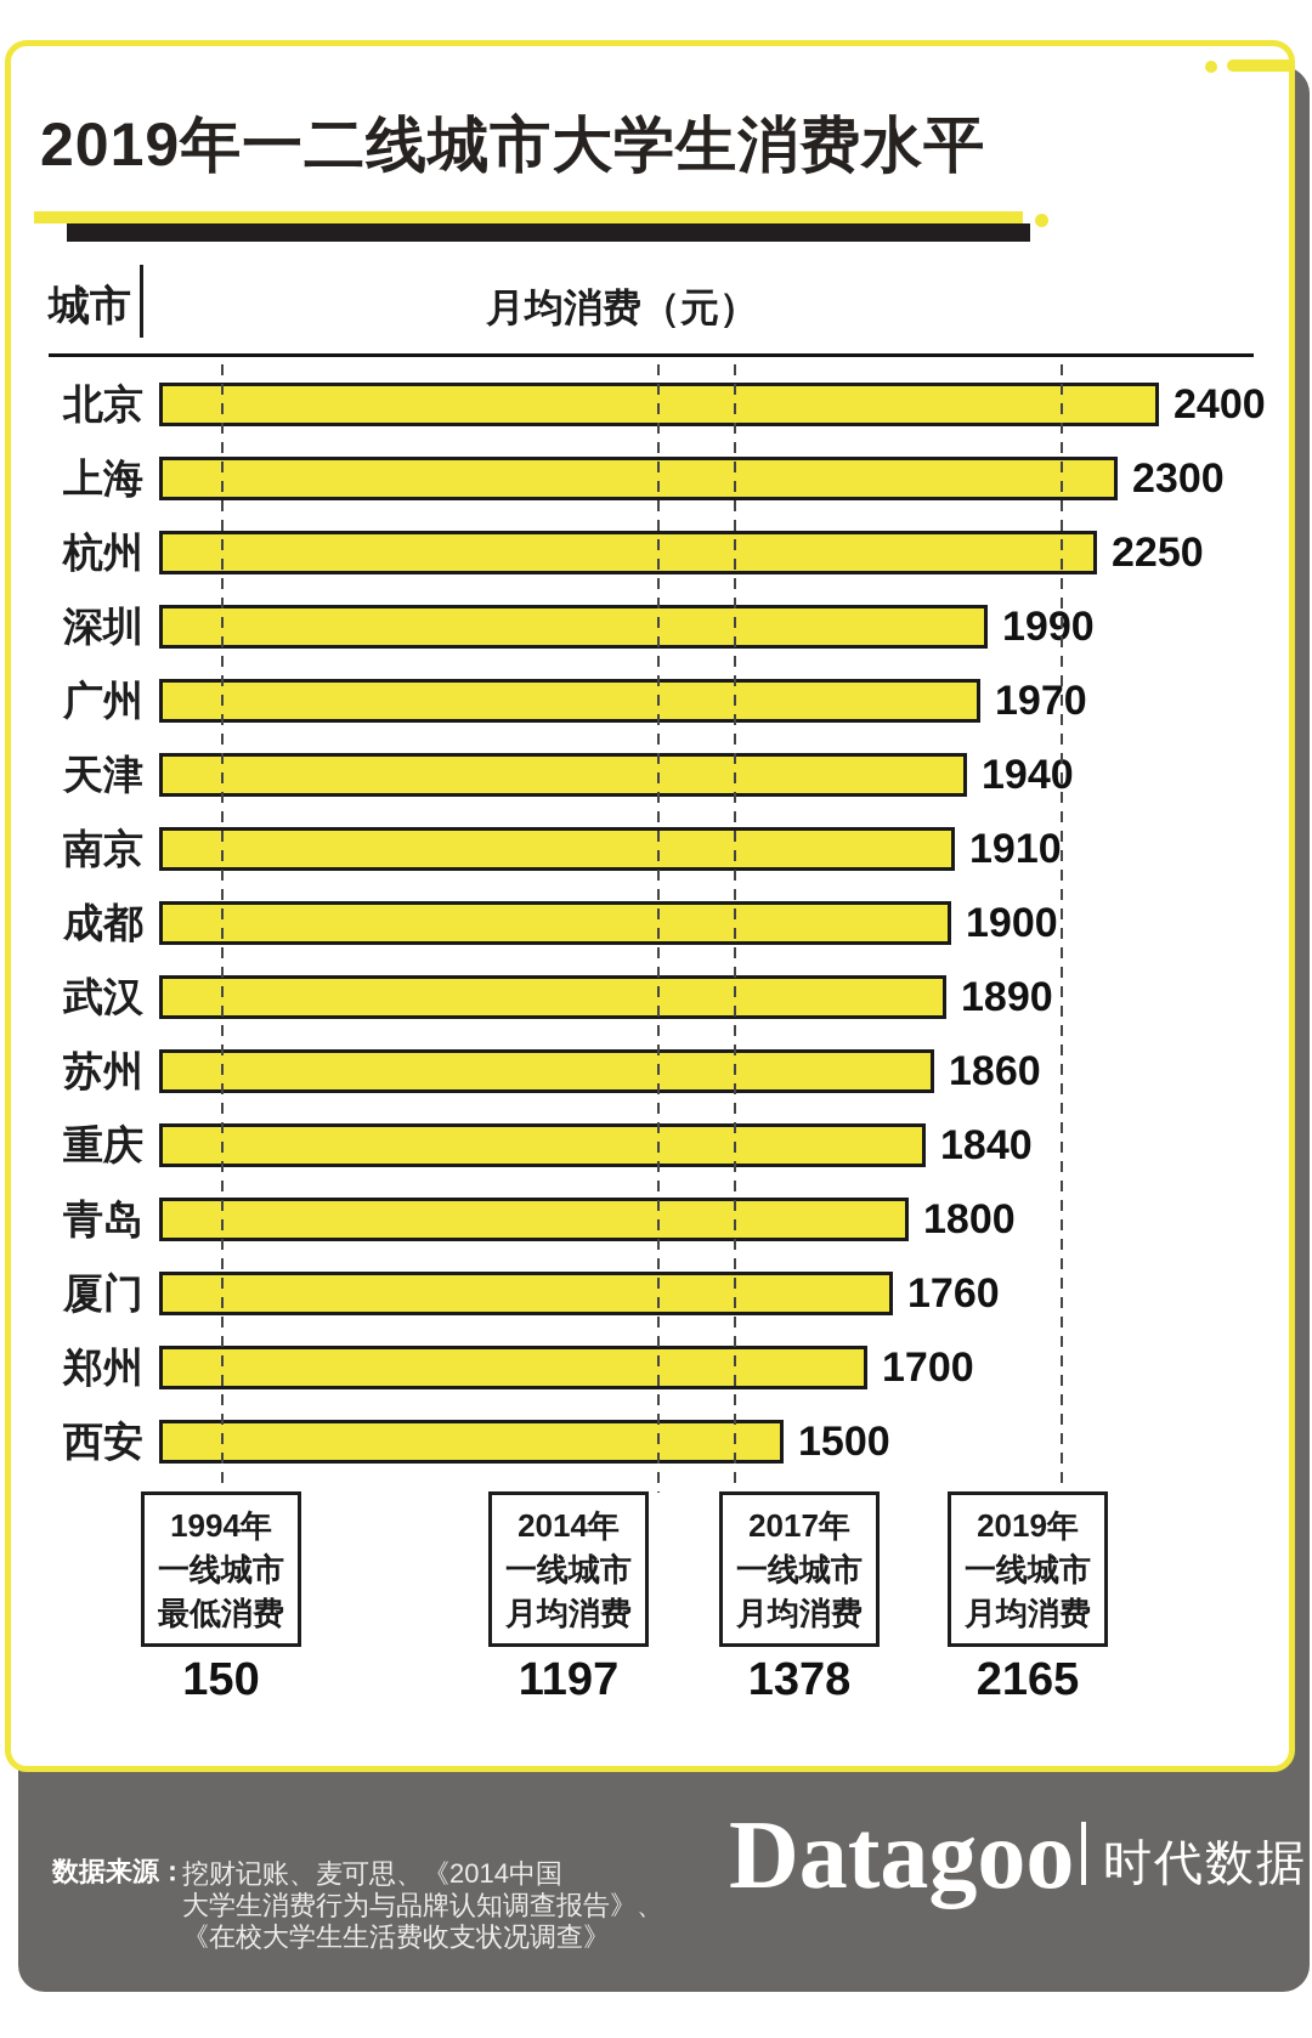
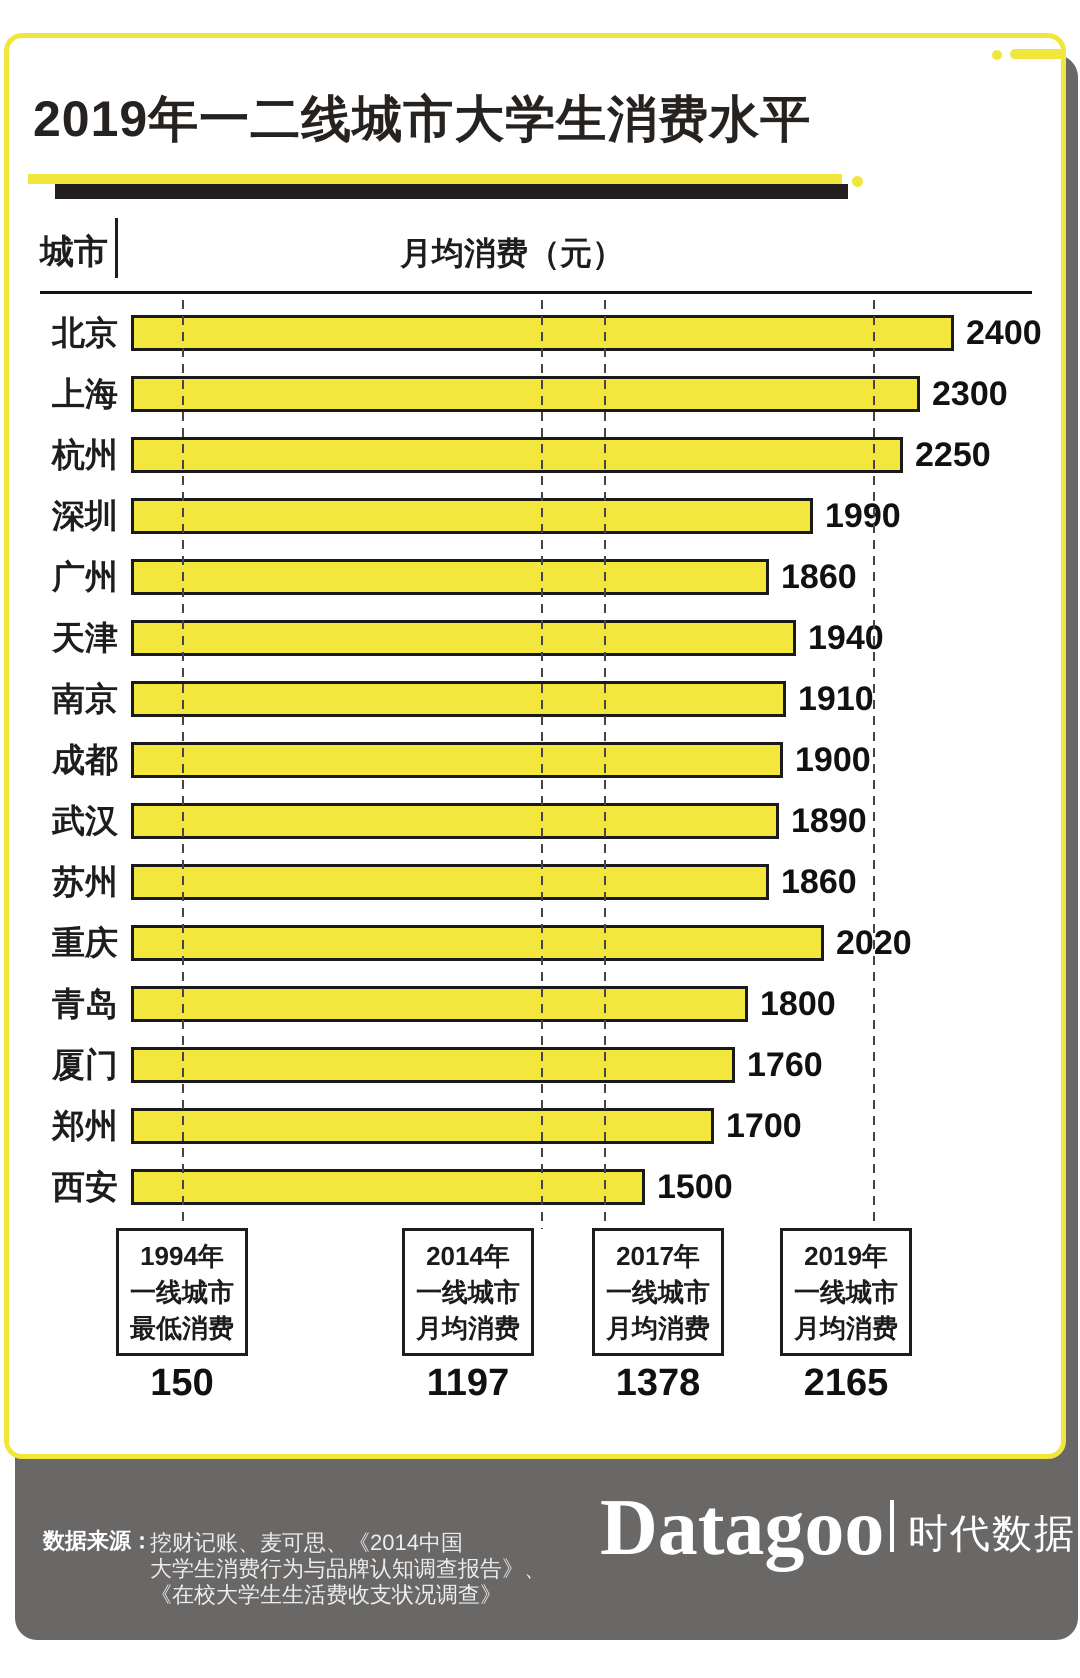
广州: 1970 -> 1860
重庆: 1840 -> 2020
